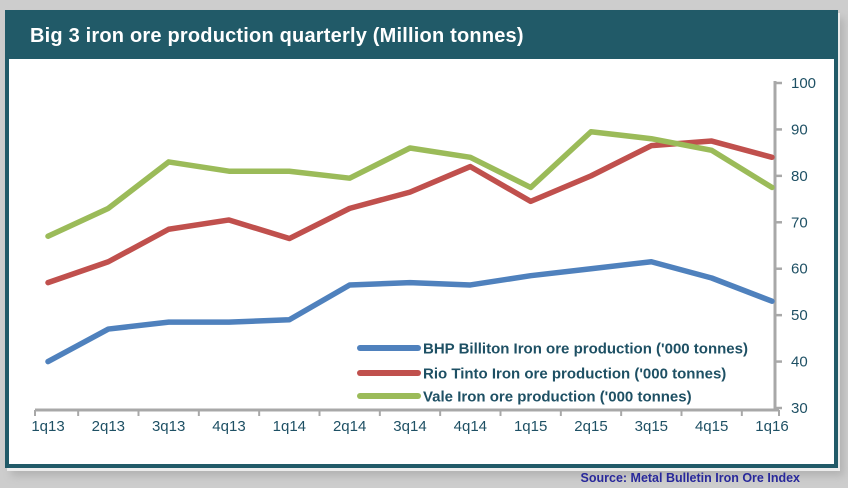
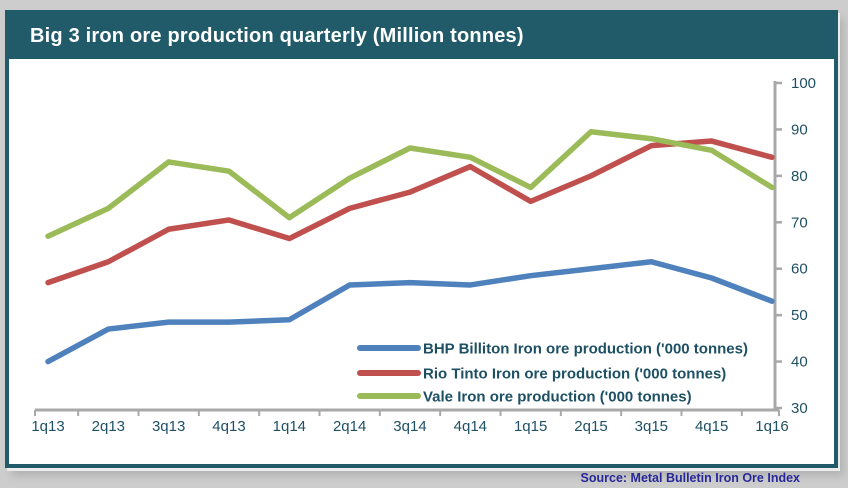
Vale Iron ore production ('000 tonnes)/1q14: 81 -> 71
